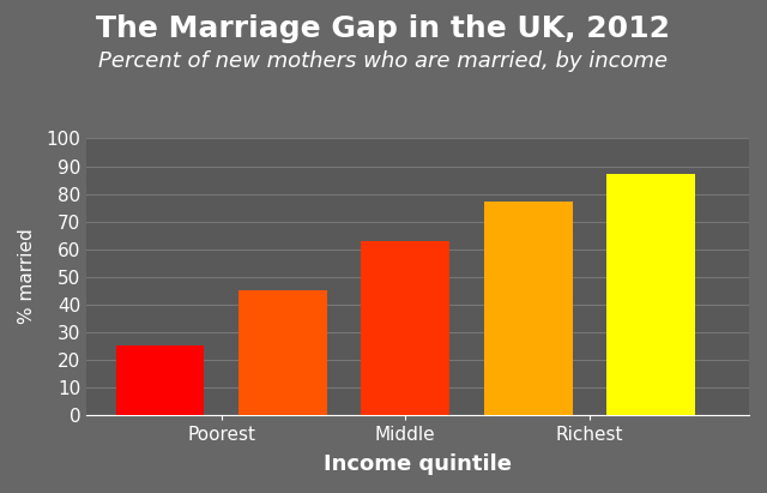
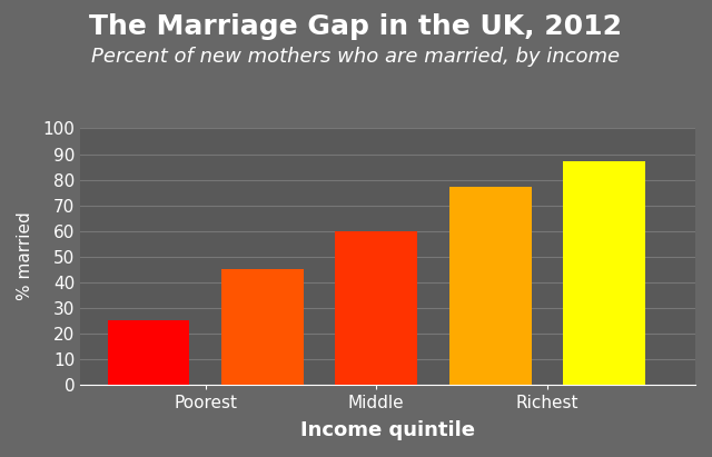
Middle: 63 -> 60
